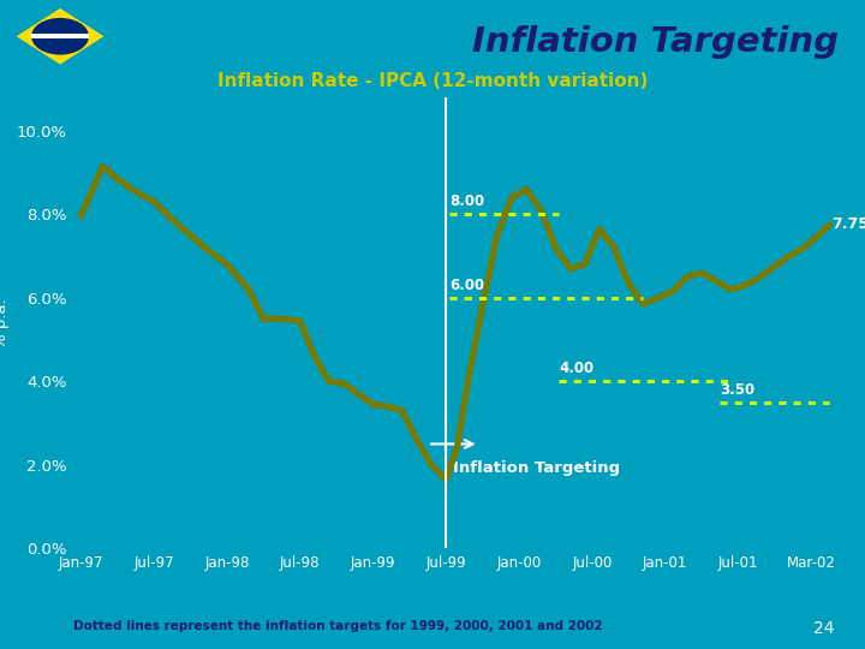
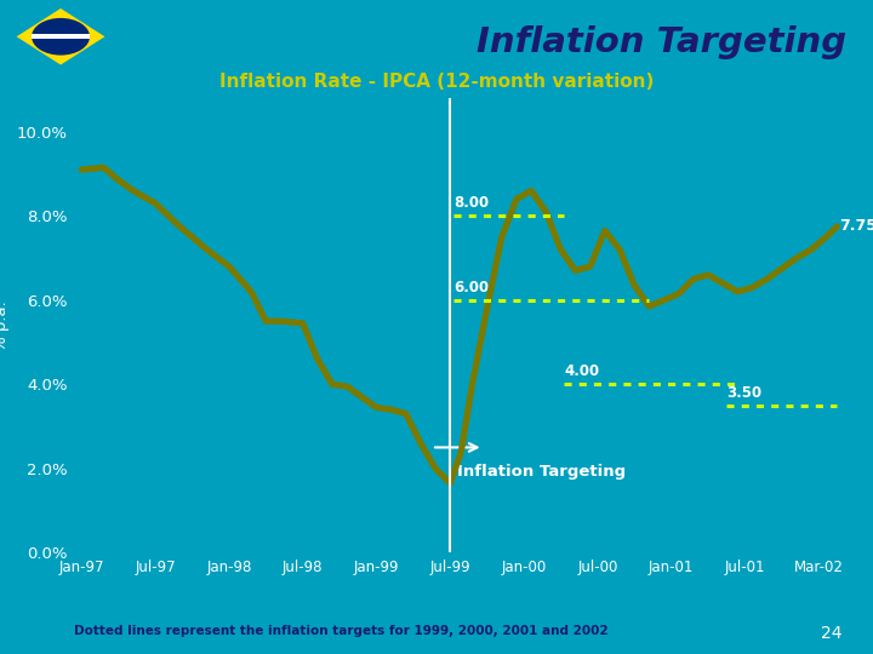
Jan-97: 7.95% -> 9.10%
